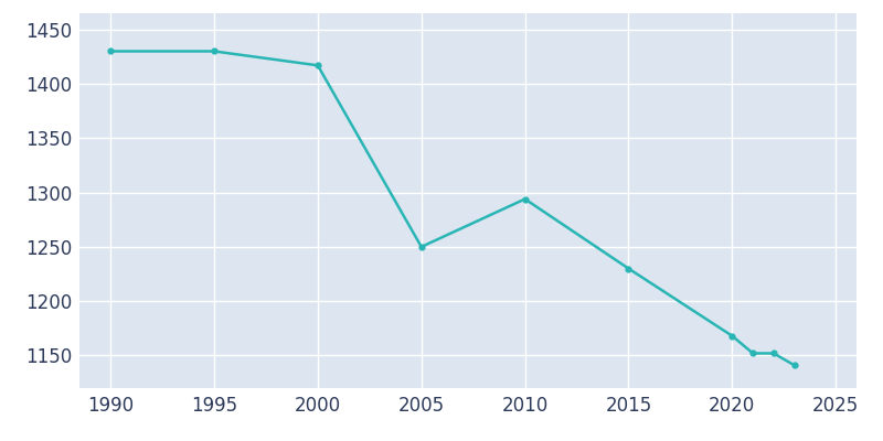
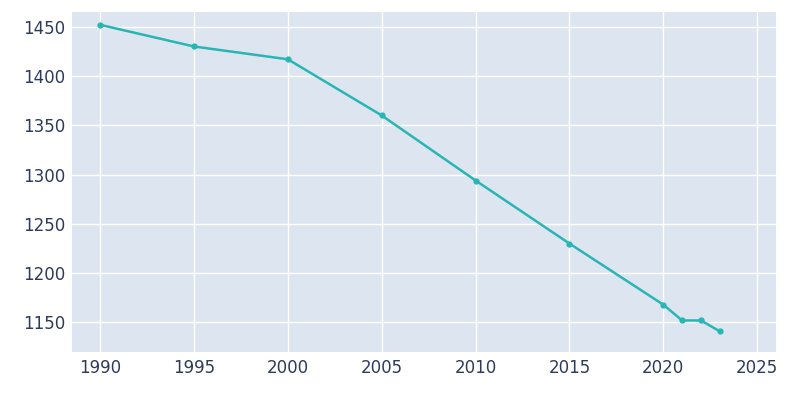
1990: 1430 -> 1452
2005: 1250 -> 1360
